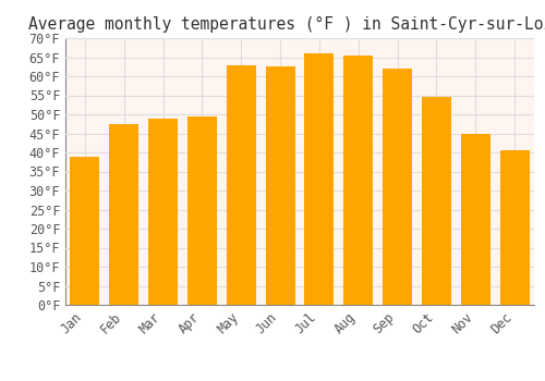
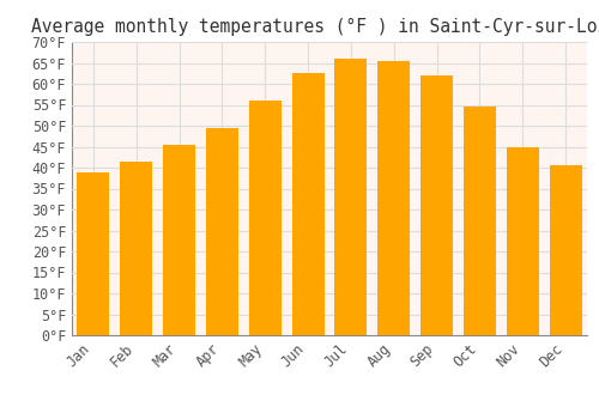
Feb: 47.5°F -> 41.5°F
Mar: 49.0°F -> 45.5°F
May: 63.0°F -> 56.0°F
